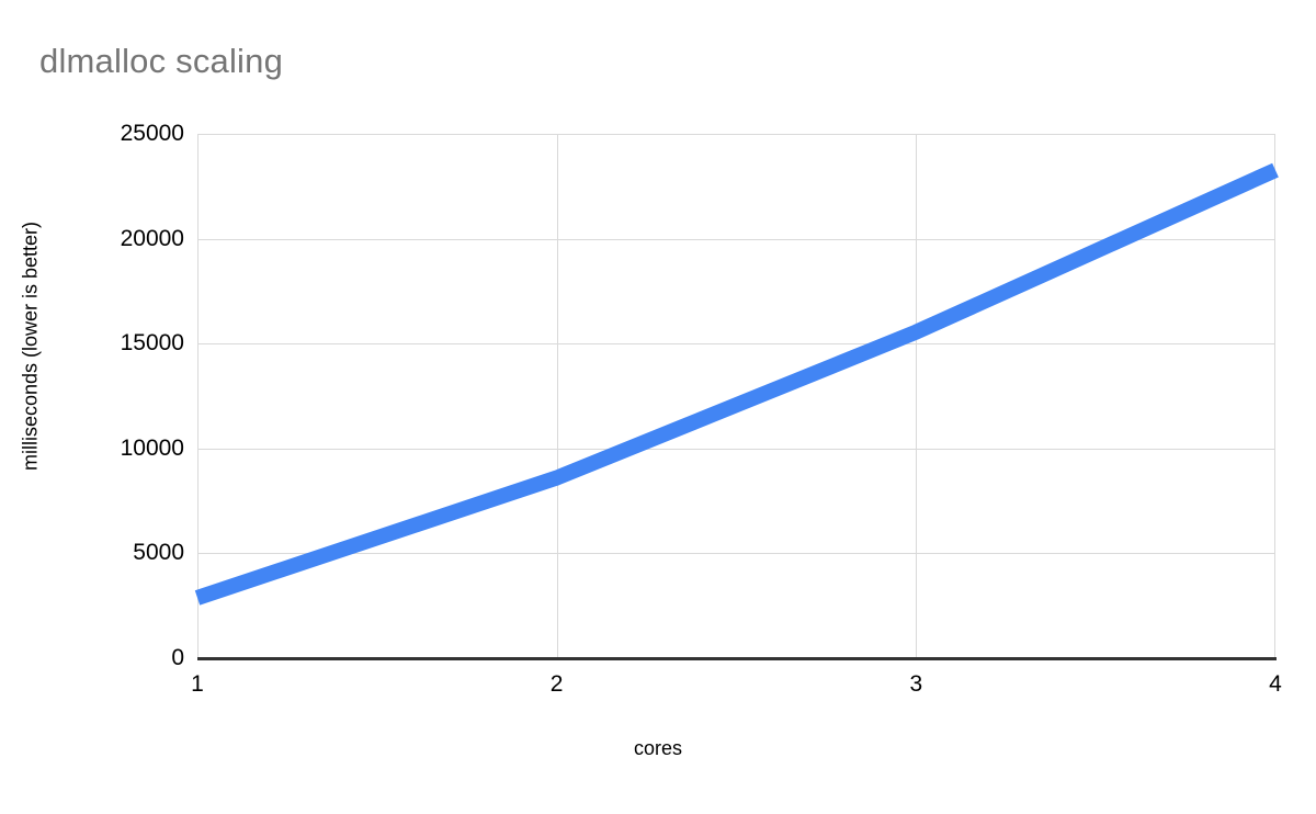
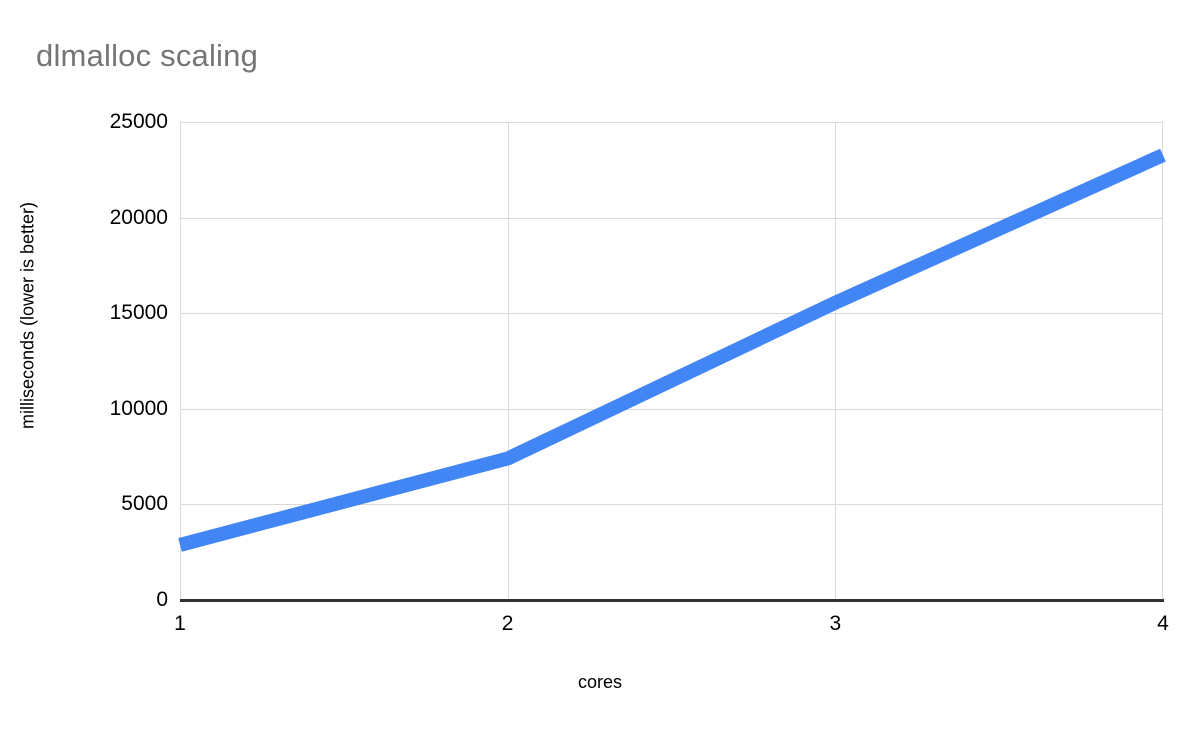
2: 8600 -> 7400
